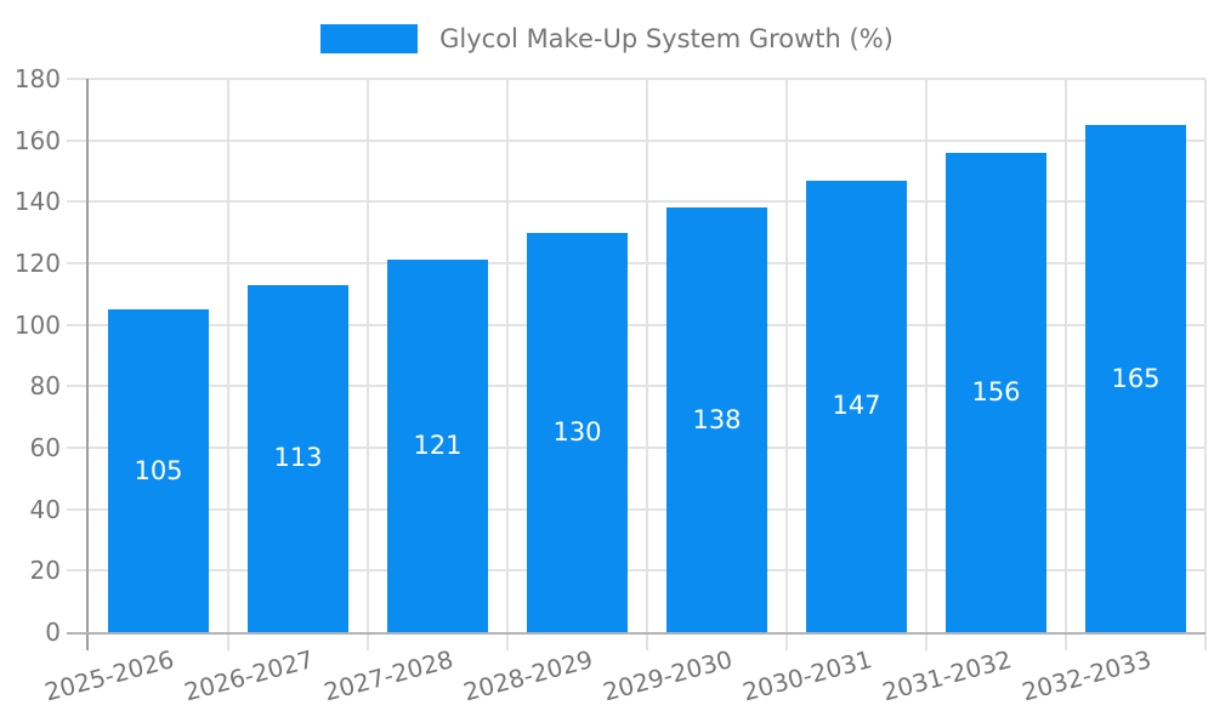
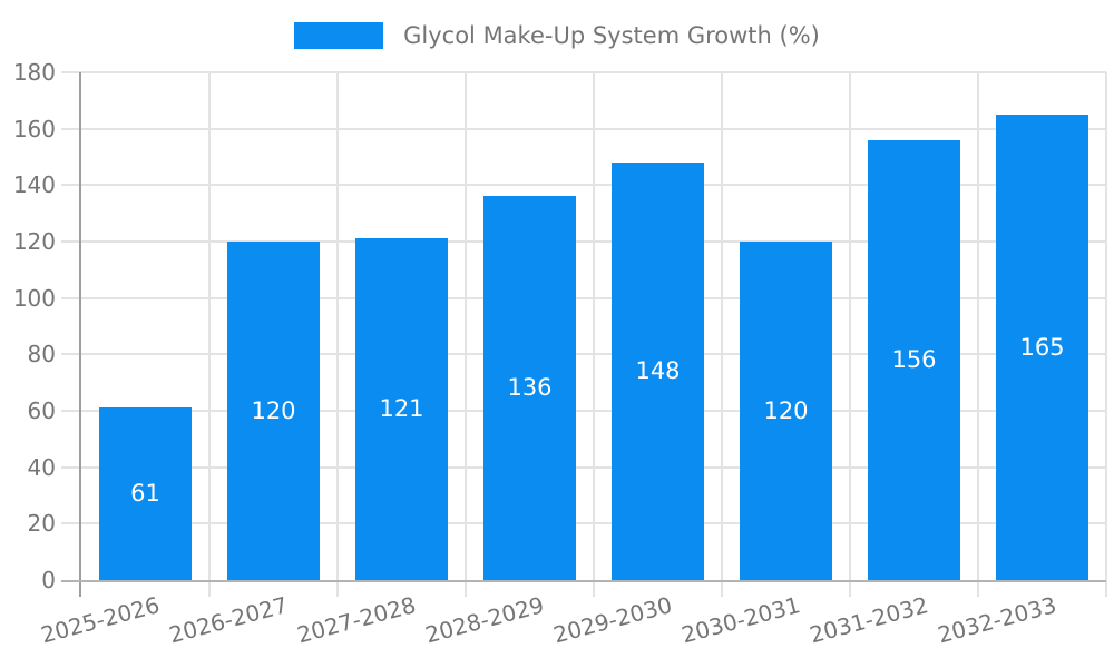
2025-2026: 105 -> 61
2026-2027: 113 -> 120
2028-2029: 130 -> 136
2029-2030: 138 -> 148
2030-2031: 147 -> 120
